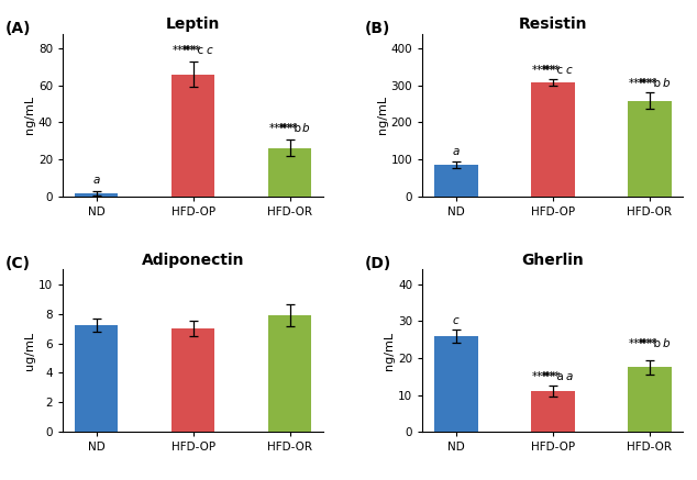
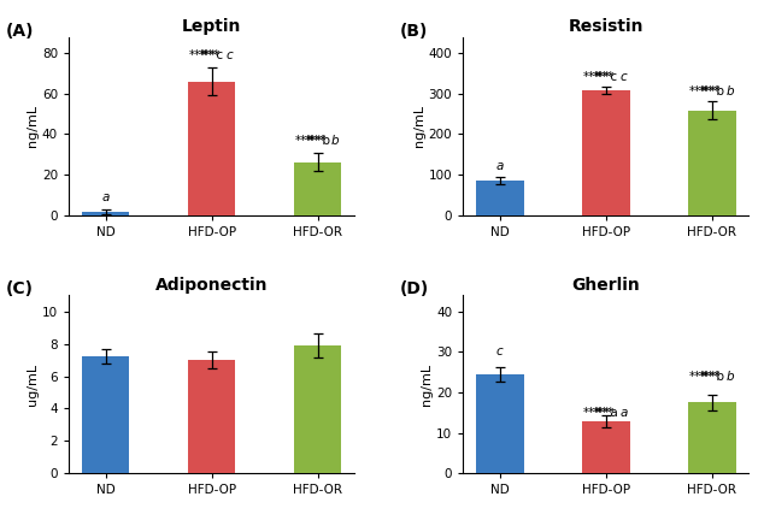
Gherlin/ND: 26.0 -> 24.5
Gherlin/HFD-OP: 11.0 -> 13.0
